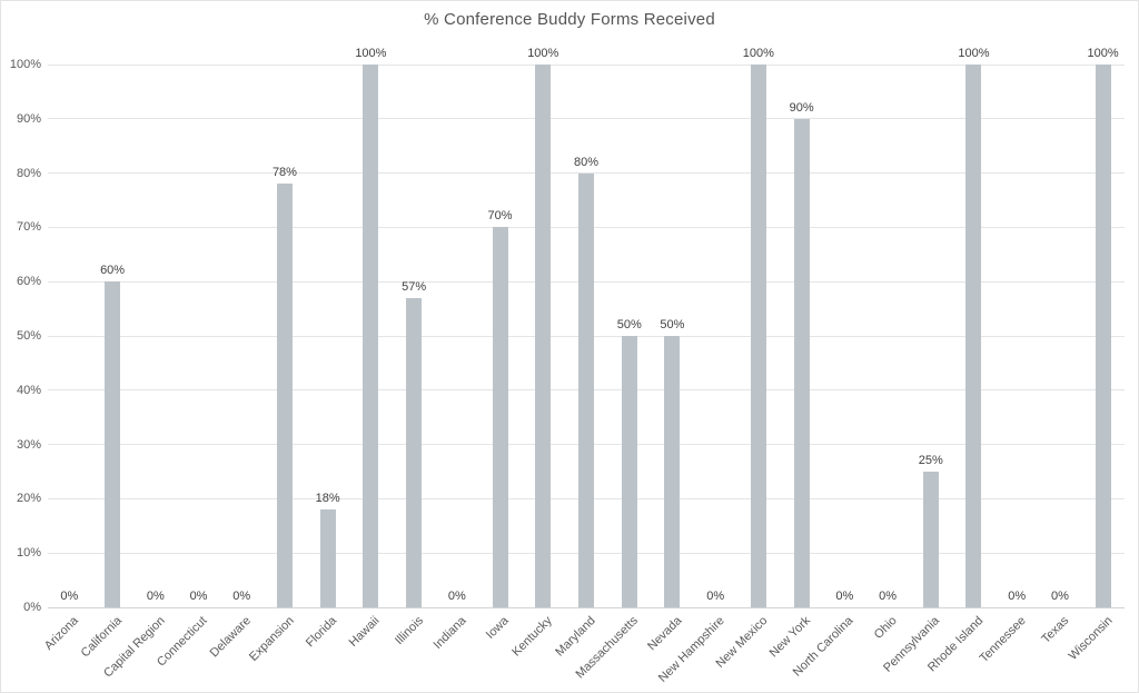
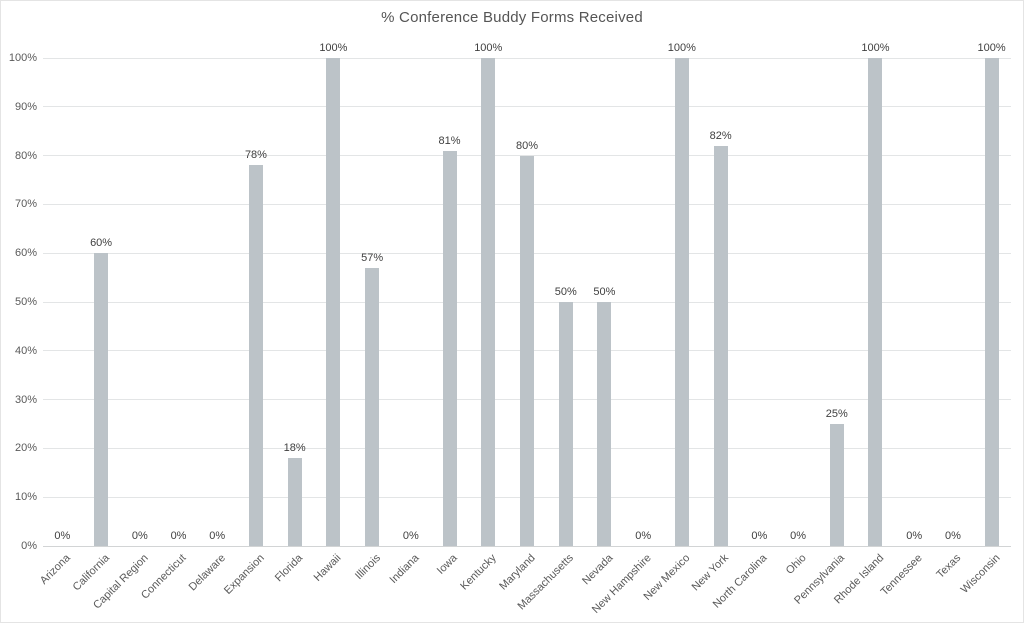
Iowa: 70% -> 81%
New York: 90% -> 82%
